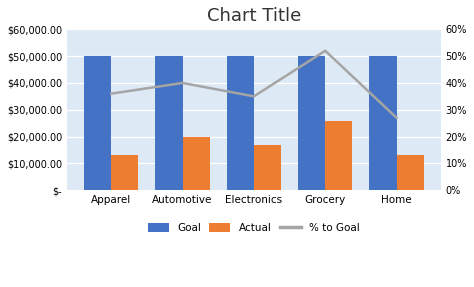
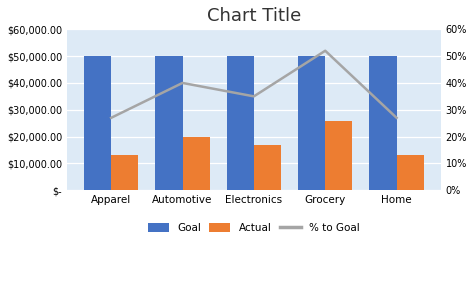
% to Goal/Apparel: 36% -> 27%
